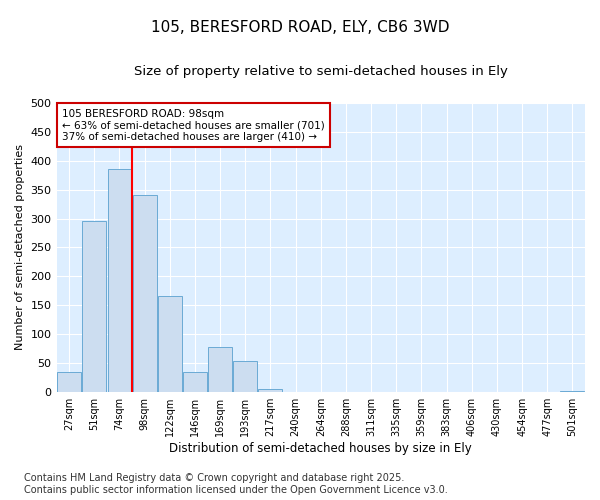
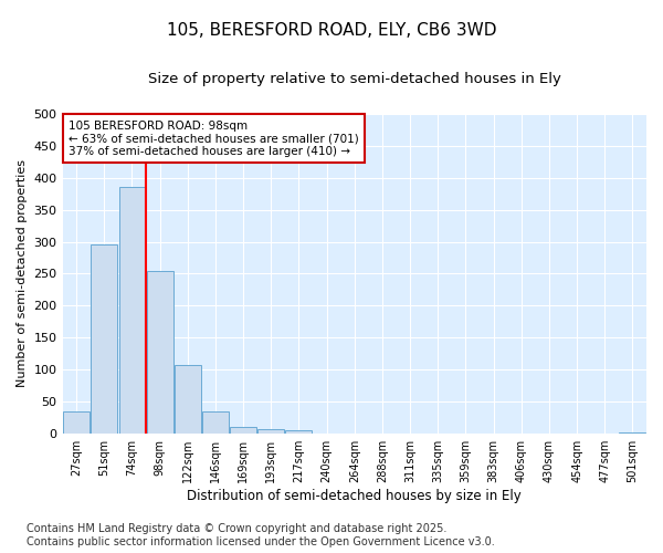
98sqm: 340 -> 255
122sqm: 166 -> 108
169sqm: 78 -> 10
193sqm: 54 -> 8
